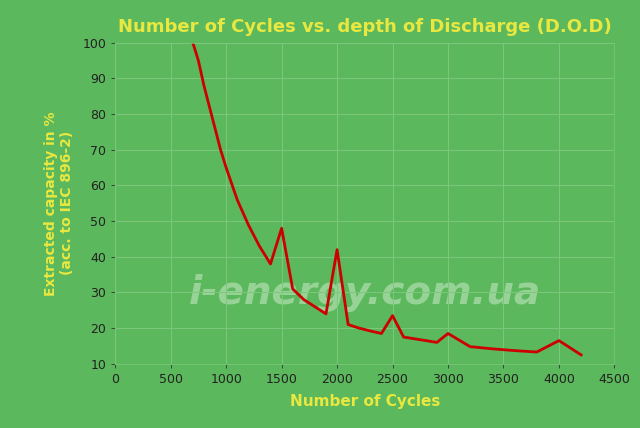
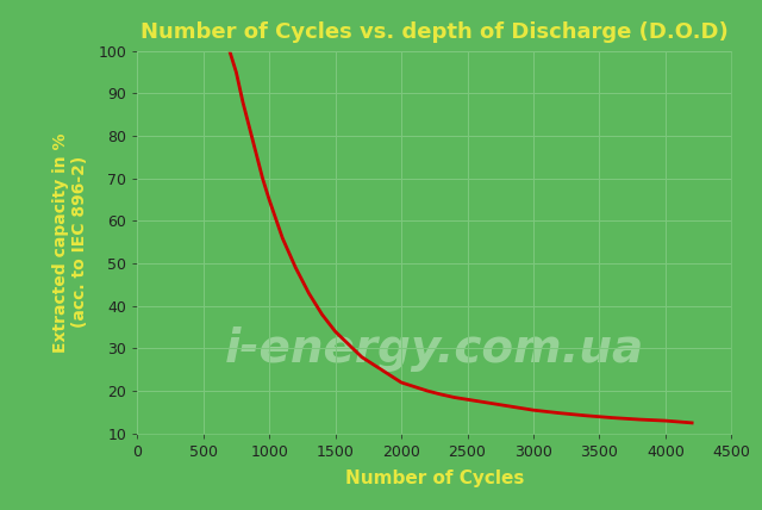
1500: 48.0 -> 34.0
2000: 42.0 -> 22.0
2500: 23.5 -> 18.0
3000: 18.5 -> 15.5
4000: 16.5 -> 13.0
